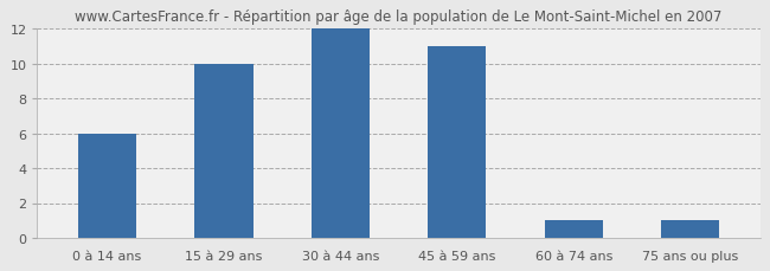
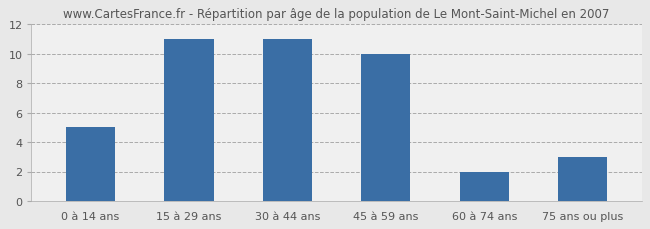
0 à 14 ans: 6 -> 5
15 à 29 ans: 10 -> 11
30 à 44 ans: 12 -> 11
45 à 59 ans: 11 -> 10
60 à 74 ans: 1 -> 2
75 ans ou plus: 1 -> 3
